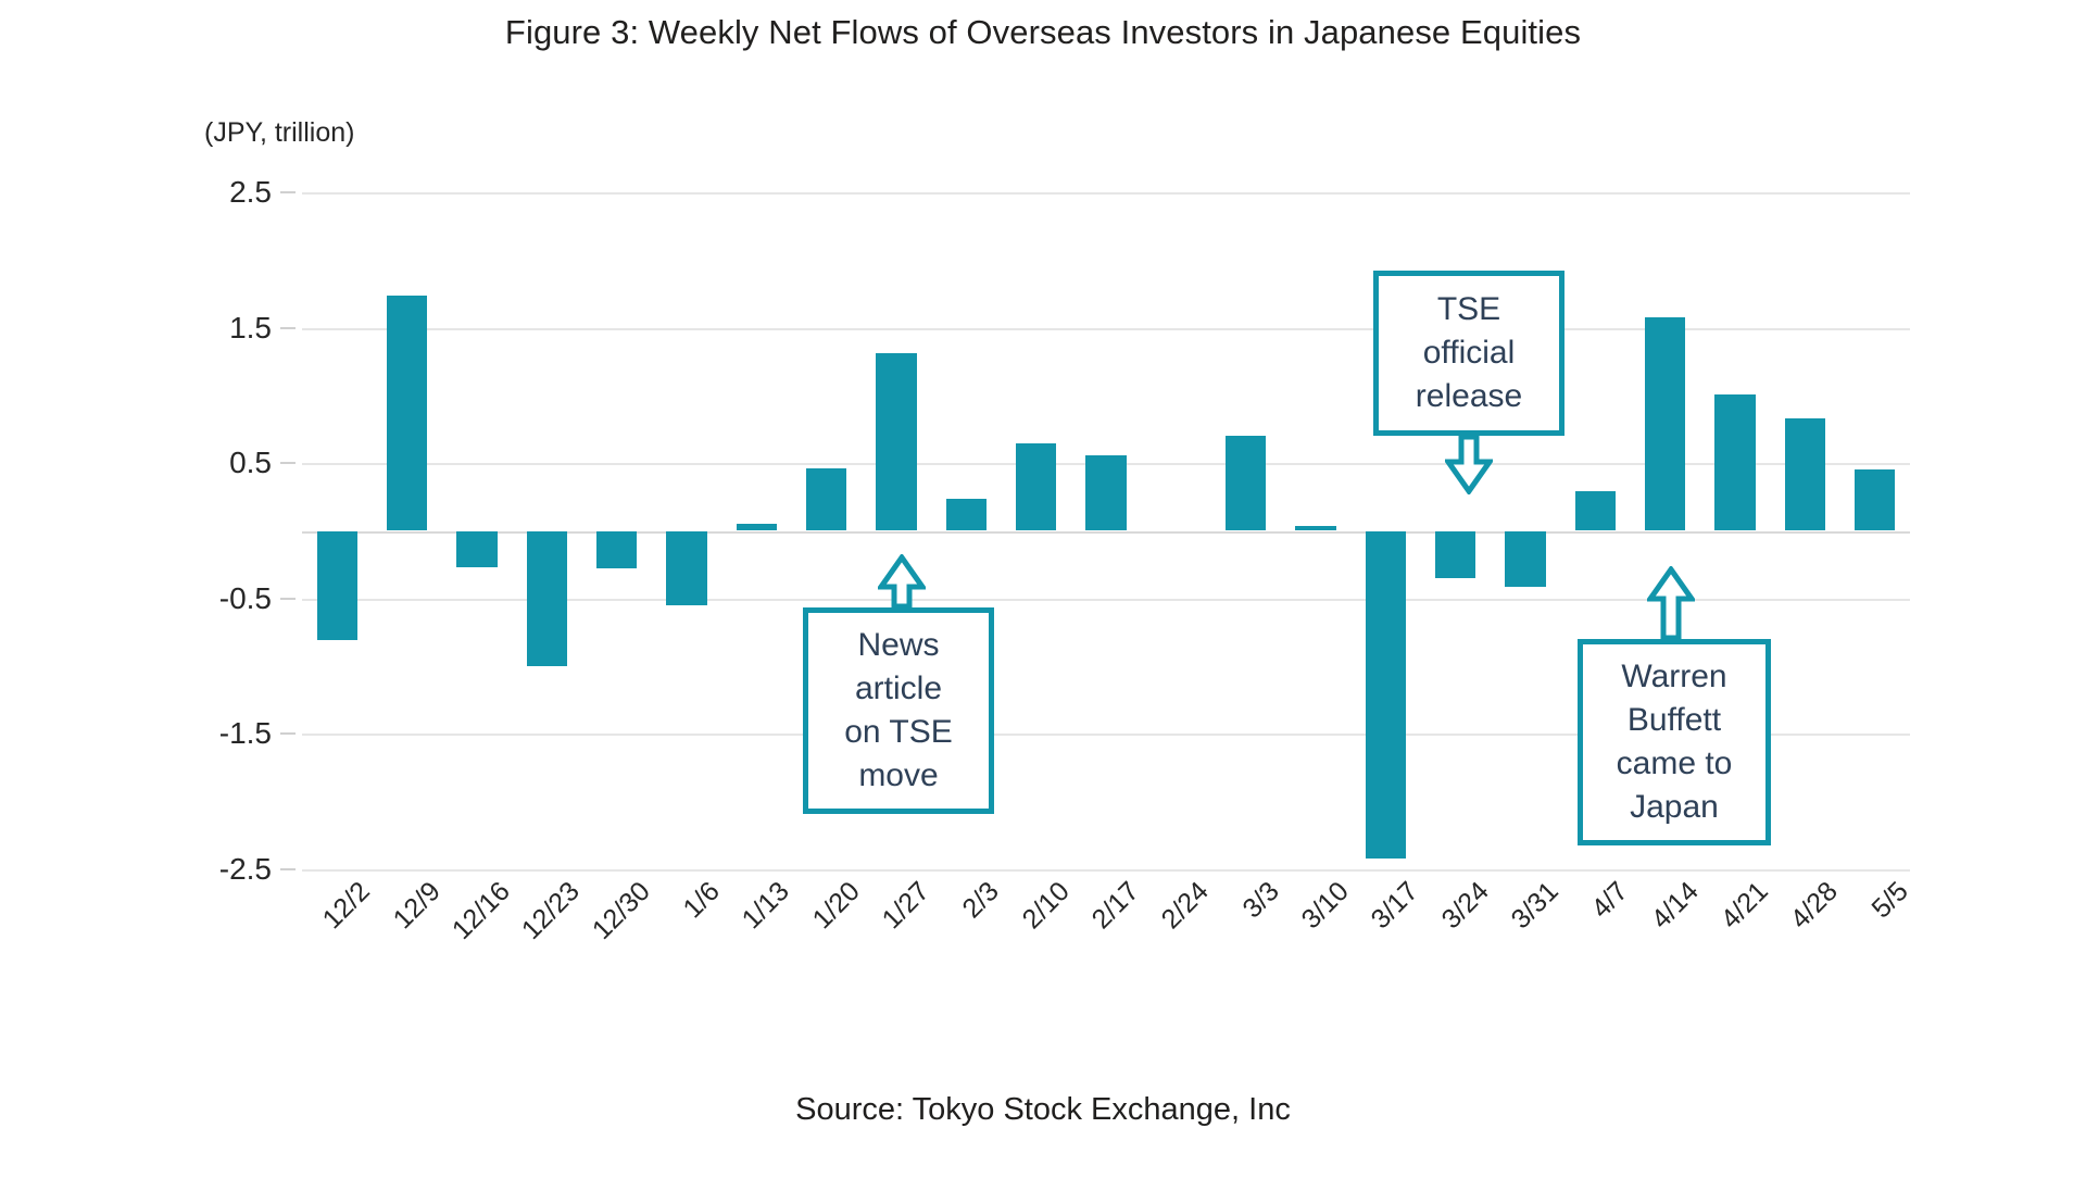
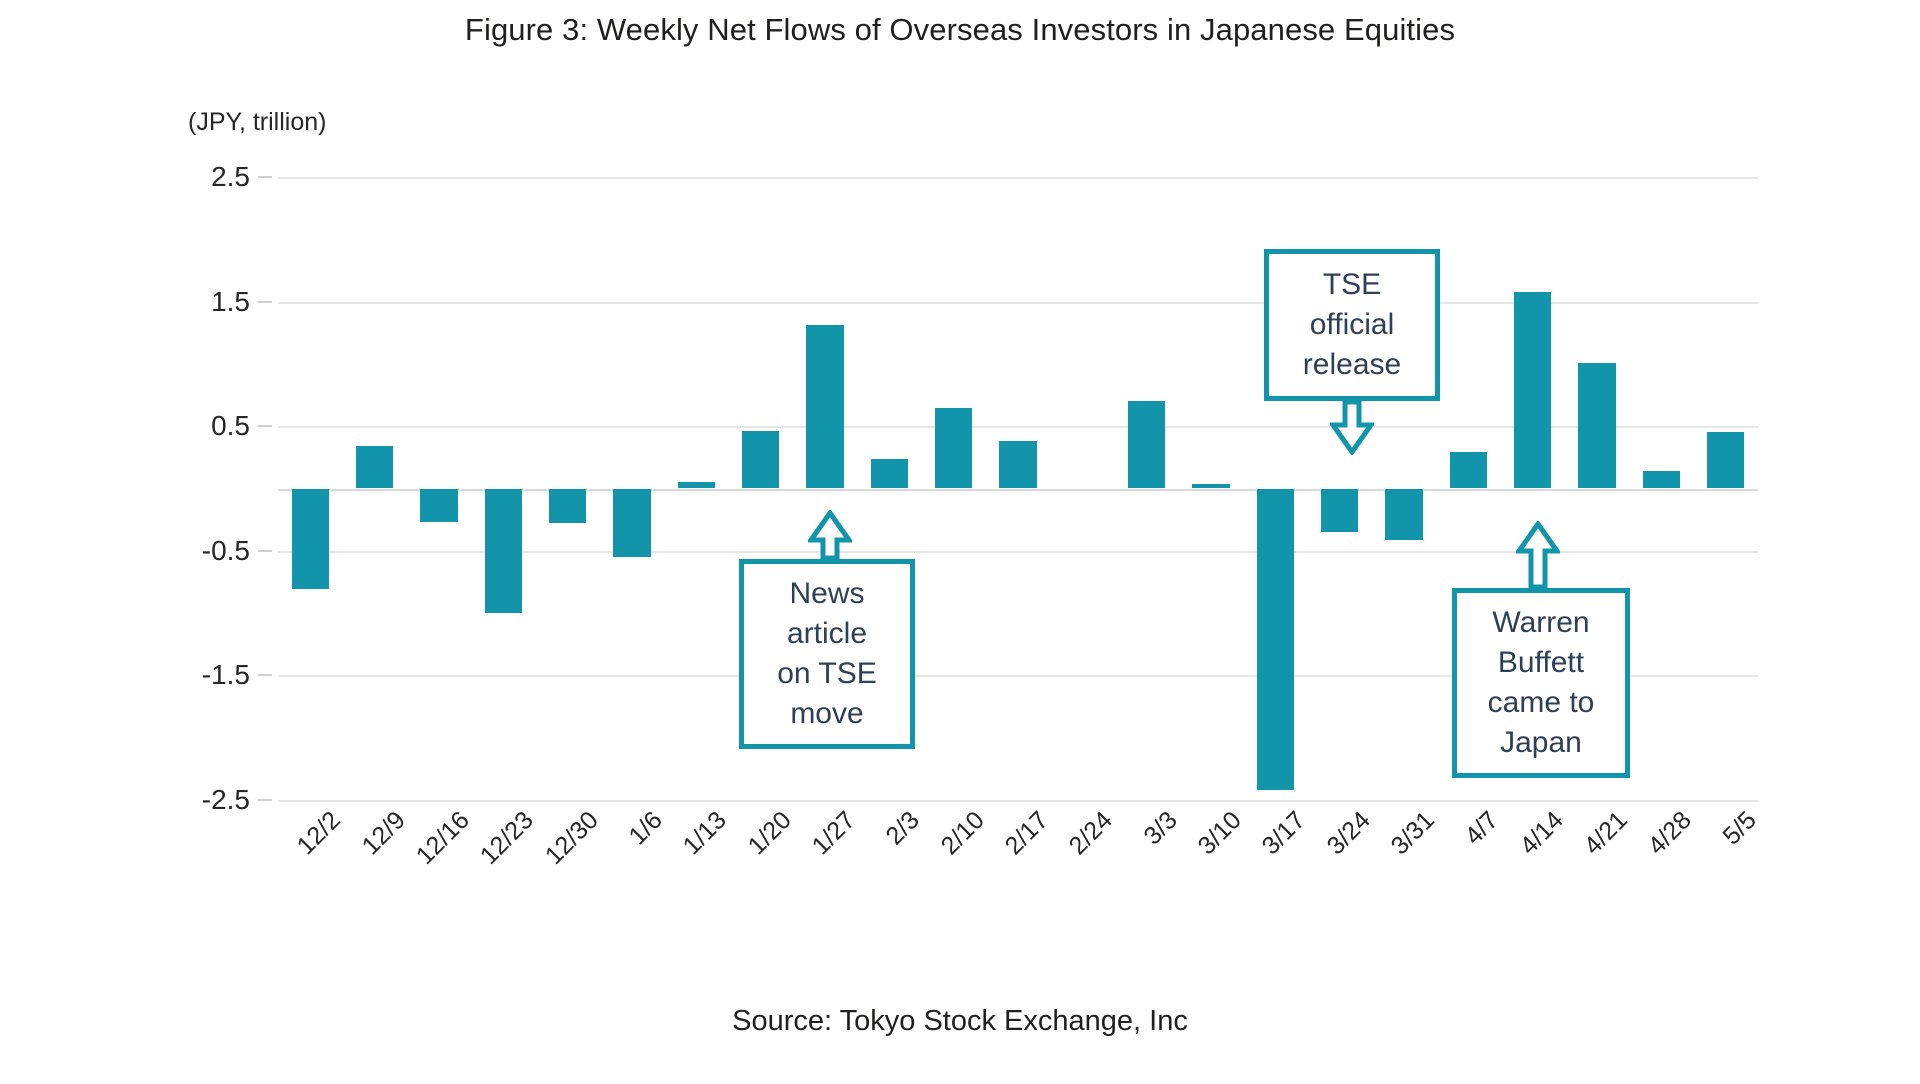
12/9: 1.74 -> 0.34
2/17: 0.56 -> 0.38
4/28: 0.83 -> 0.14
